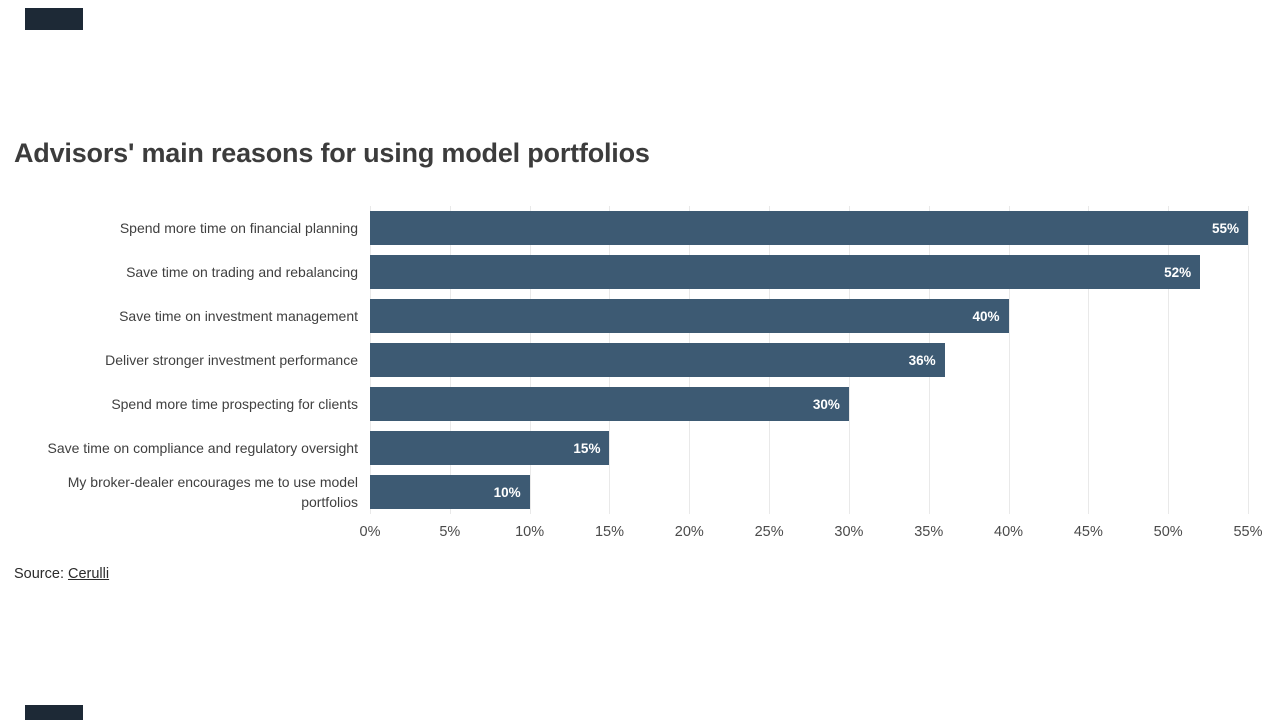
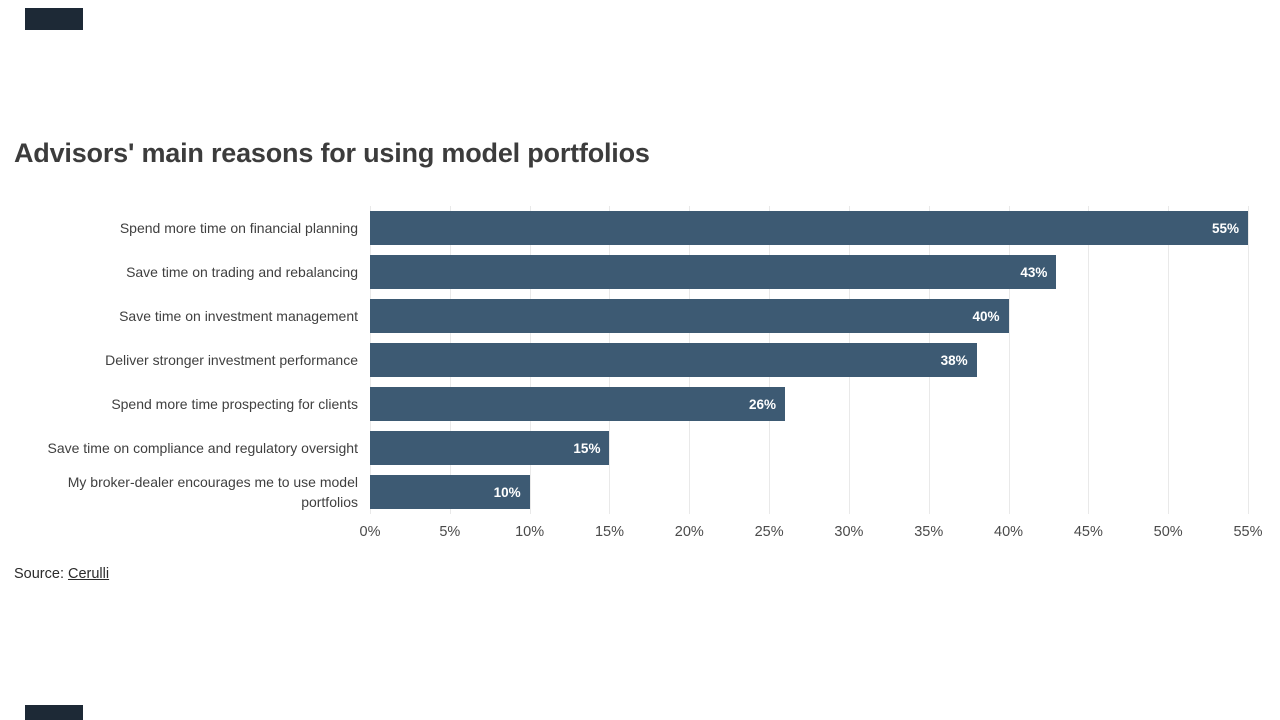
Save time on trading and rebalancing: 52% -> 43%
Deliver stronger investment performance: 36% -> 38%
Spend more time prospecting for clients: 30% -> 26%
